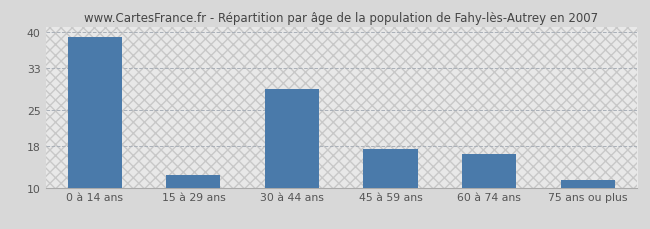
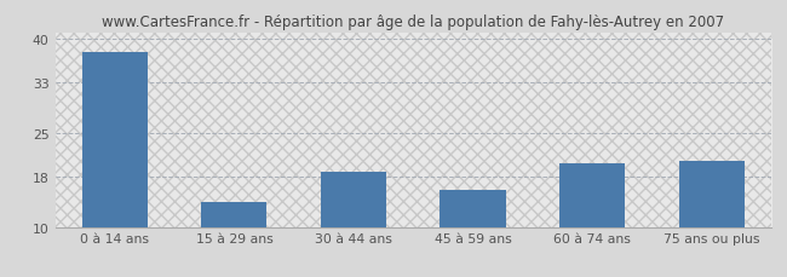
0 à 14 ans: 39.0 -> 37.8
15 à 29 ans: 12.5 -> 14.0
30 à 44 ans: 29.0 -> 18.8
45 à 59 ans: 17.5 -> 15.8
60 à 74 ans: 16.5 -> 20.2
75 ans ou plus: 11.5 -> 20.6
